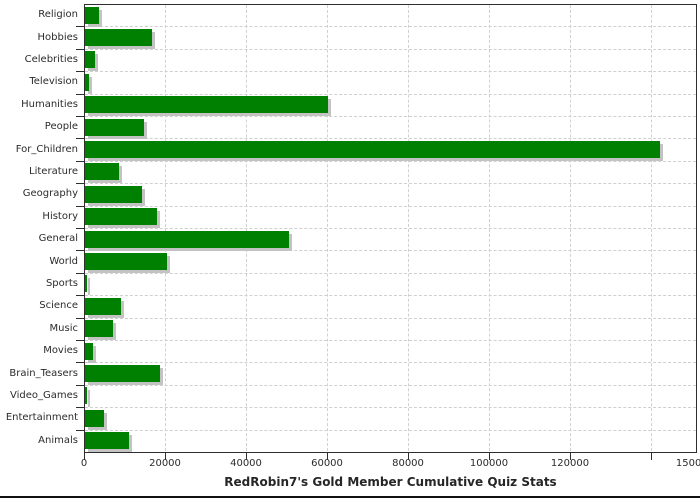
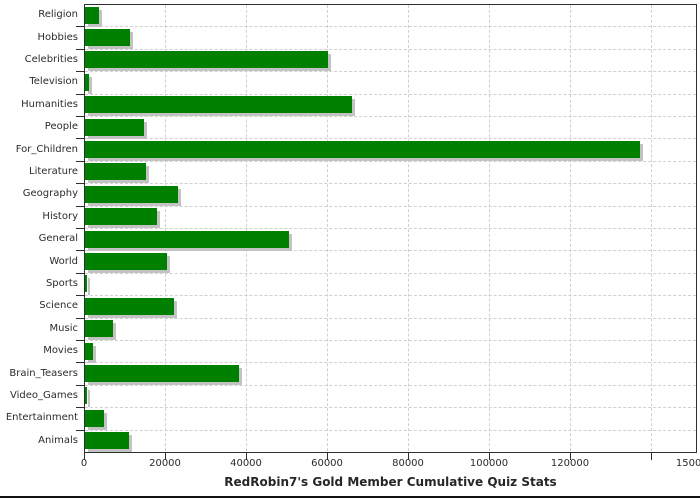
Hobbies: 17000 -> 11000
Celebrities: 2000 -> 60000
Humanities: 60000 -> 66000
For_Children: 142000 -> 137000
Literature: 8000 -> 15000
Geography: 14000 -> 23000
Science: 9000 -> 22000
Brain_Teasers: 18000 -> 38000
